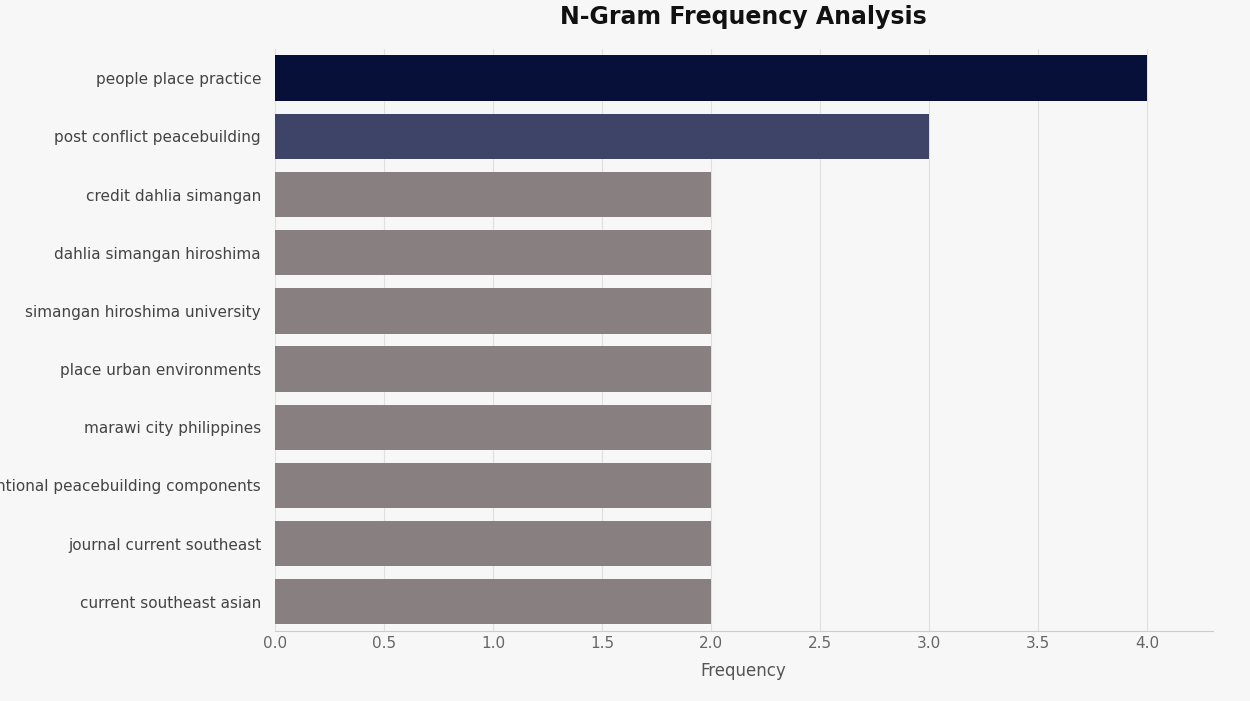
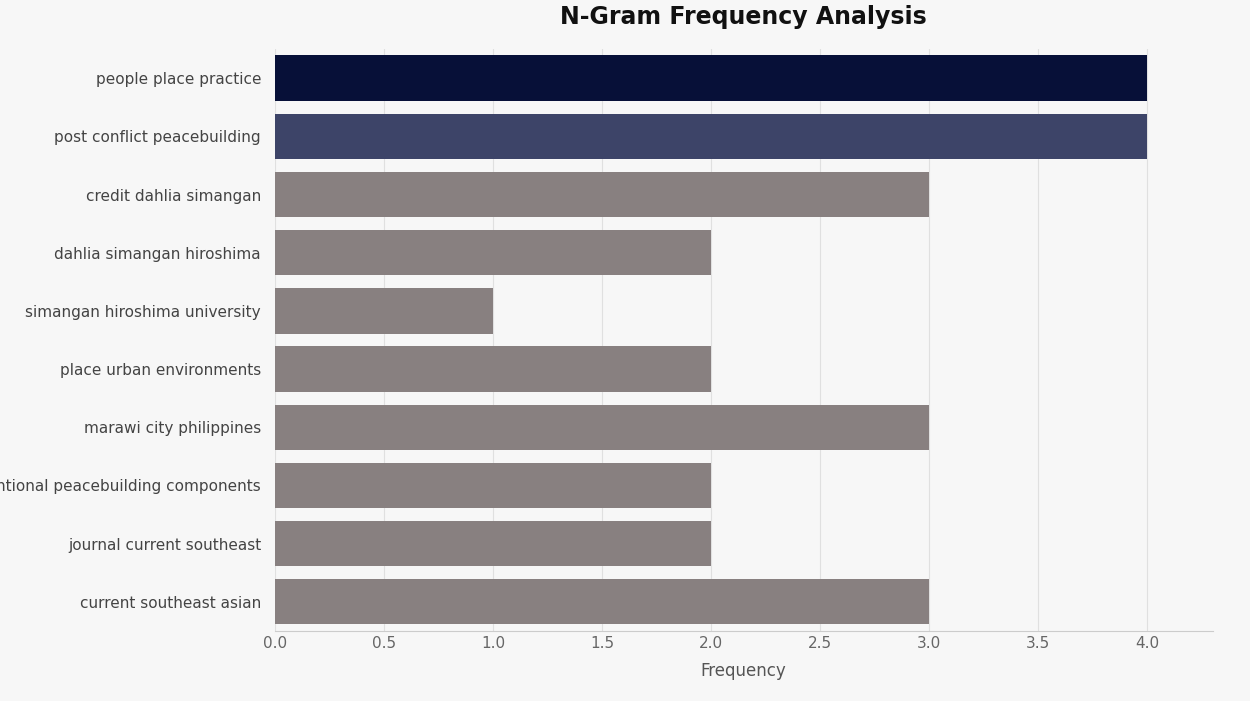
post conflict peacebuilding: 3 -> 4
credit dahlia simangan: 2 -> 3
simangan hiroshima university: 2 -> 1
marawi city philippines: 2 -> 3
current southeast asian: 2 -> 3
